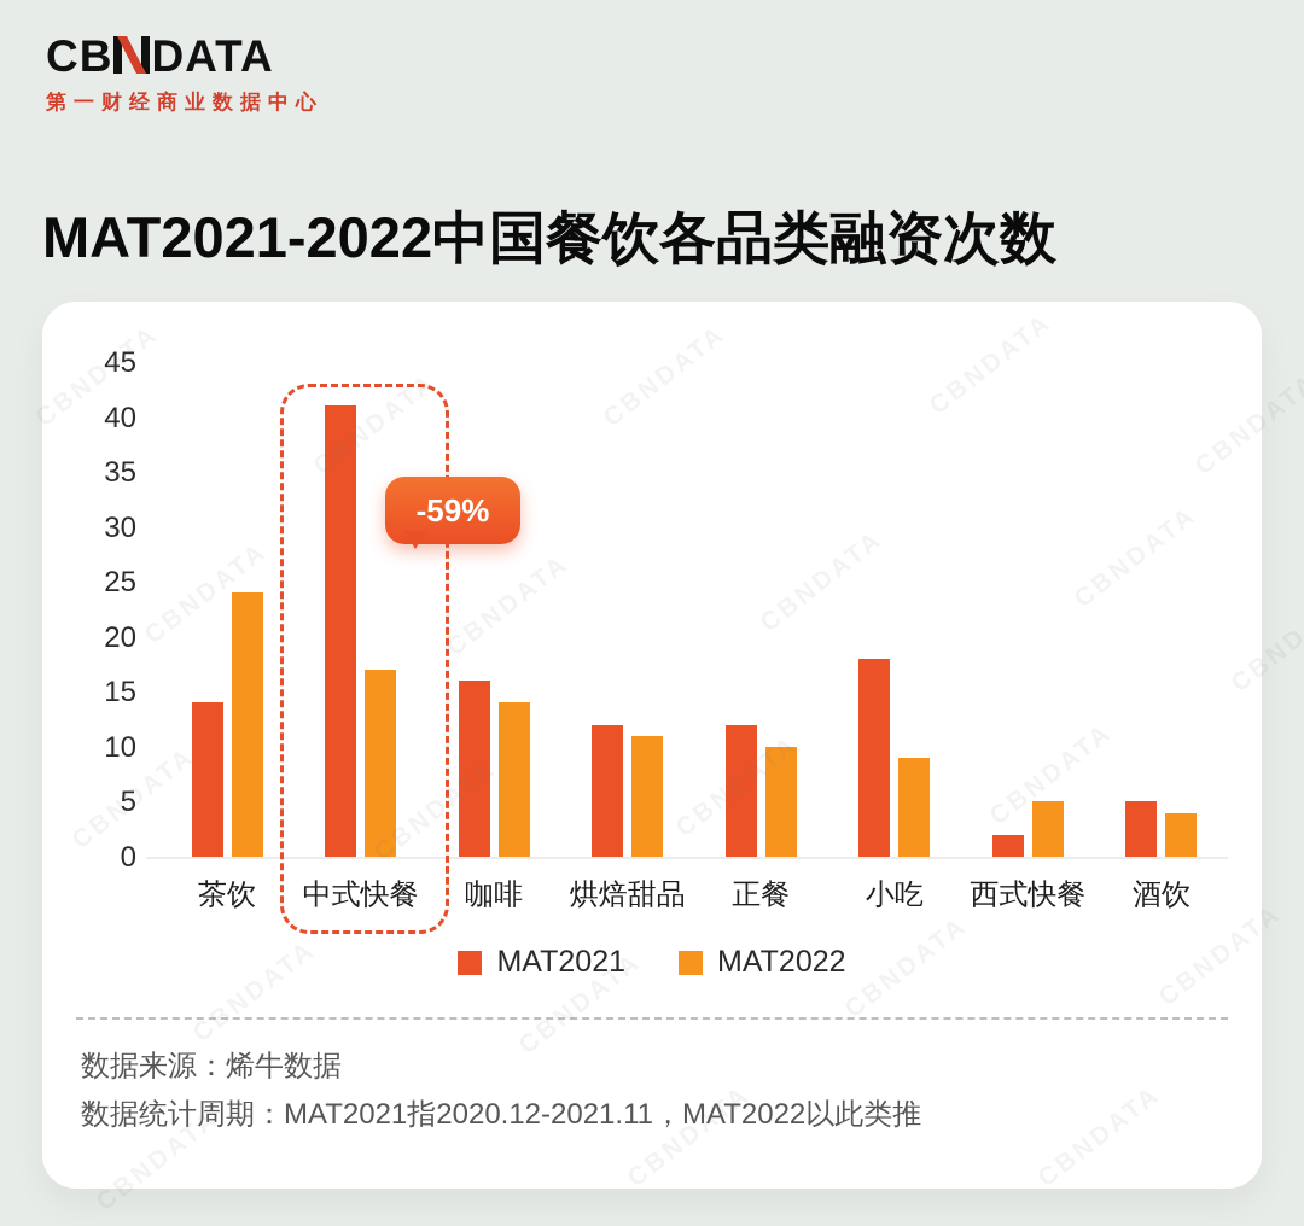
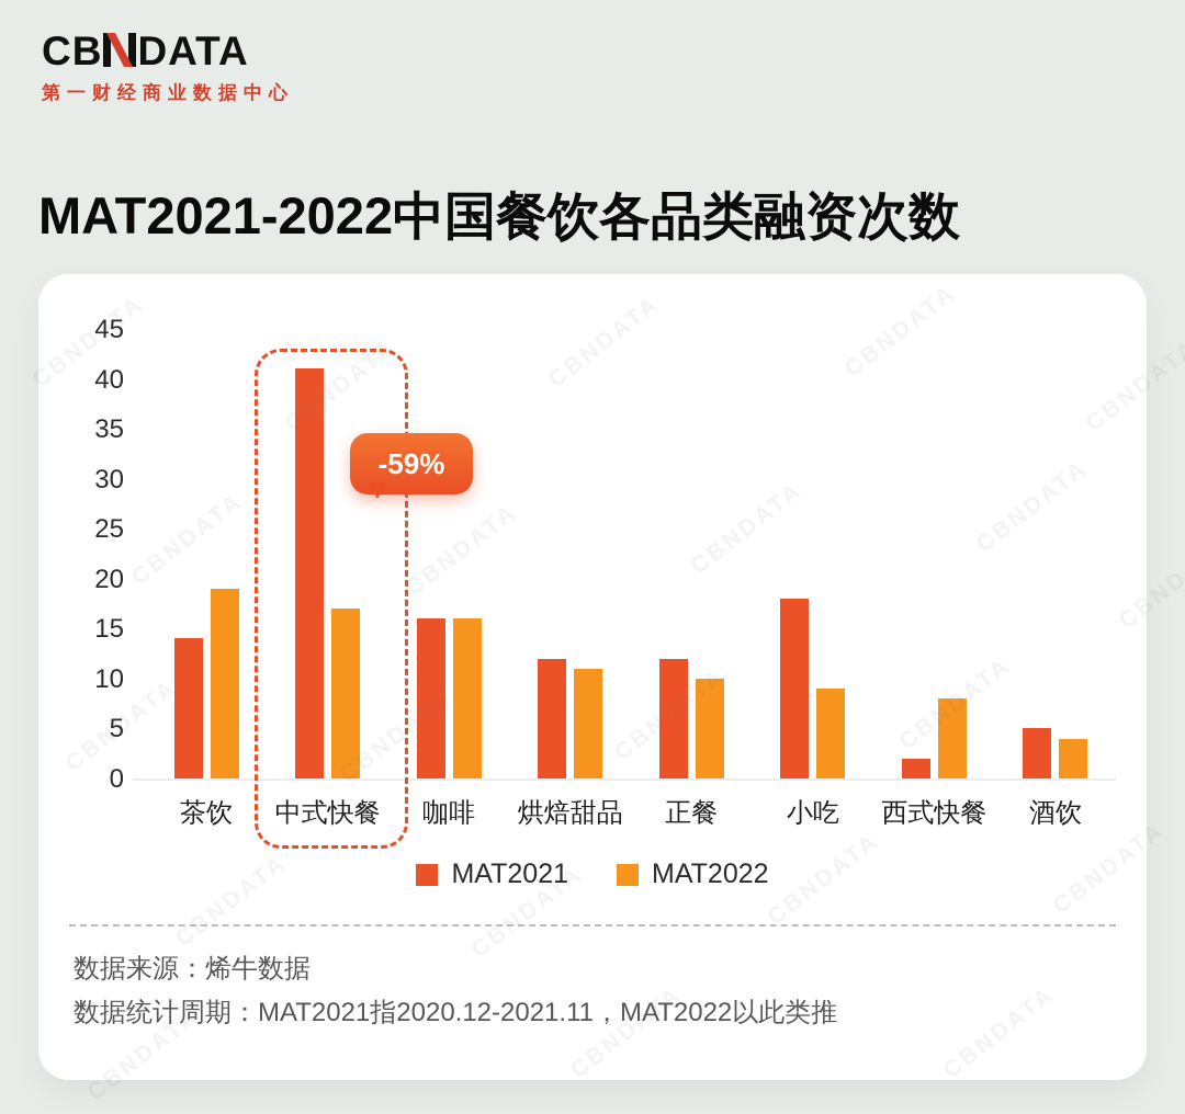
MAT2022/茶饮: 24 -> 19
MAT2022/咖啡: 14 -> 16
MAT2022/西式快餐: 5 -> 8
